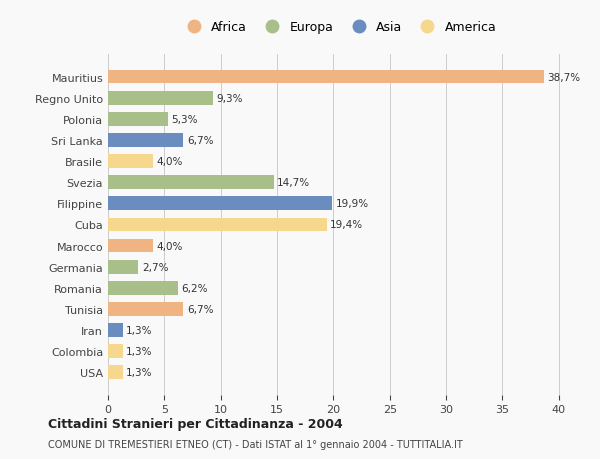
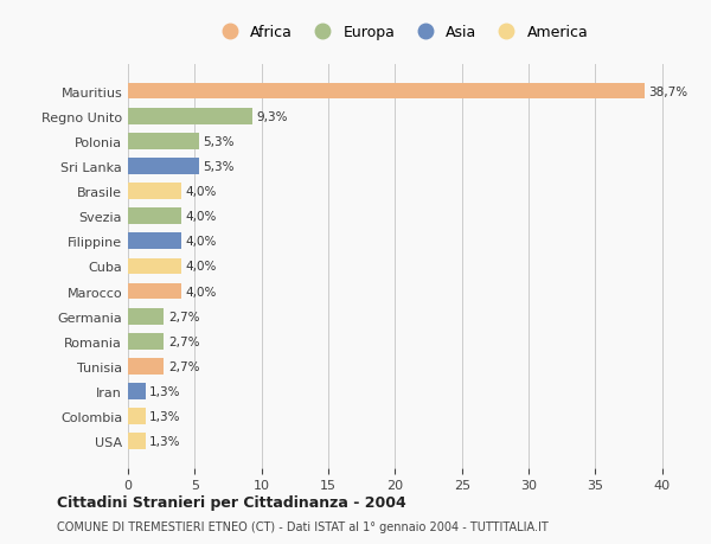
Sri Lanka: 6,7% -> 5,3%
Svezia: 14,7% -> 4,0%
Filippine: 19,9% -> 4,0%
Cuba: 19,4% -> 4,0%
Romania: 6,2% -> 2,7%
Tunisia: 6,7% -> 2,7%
